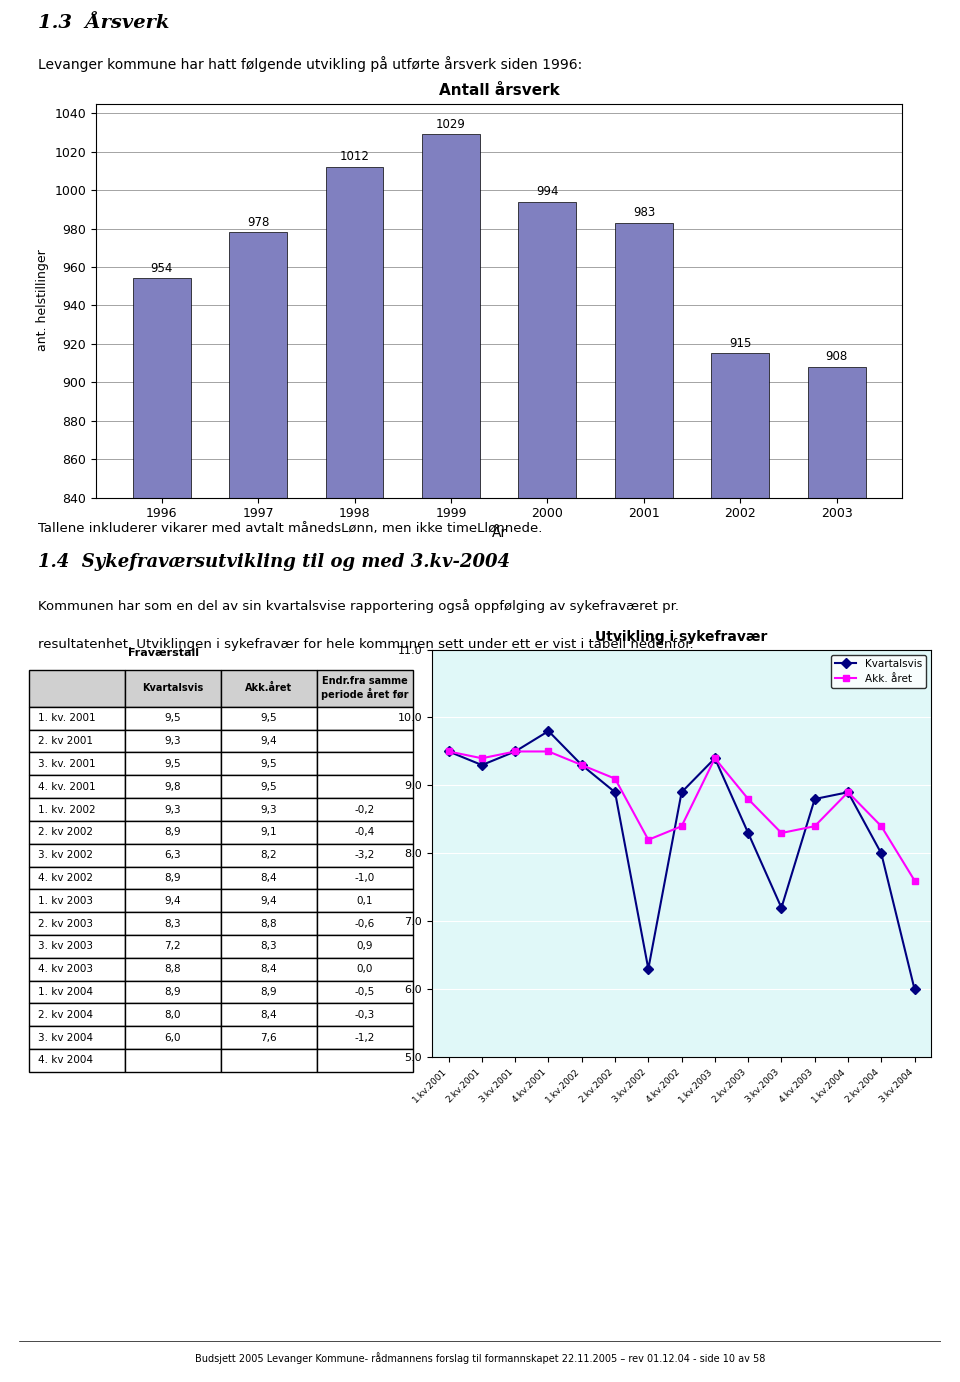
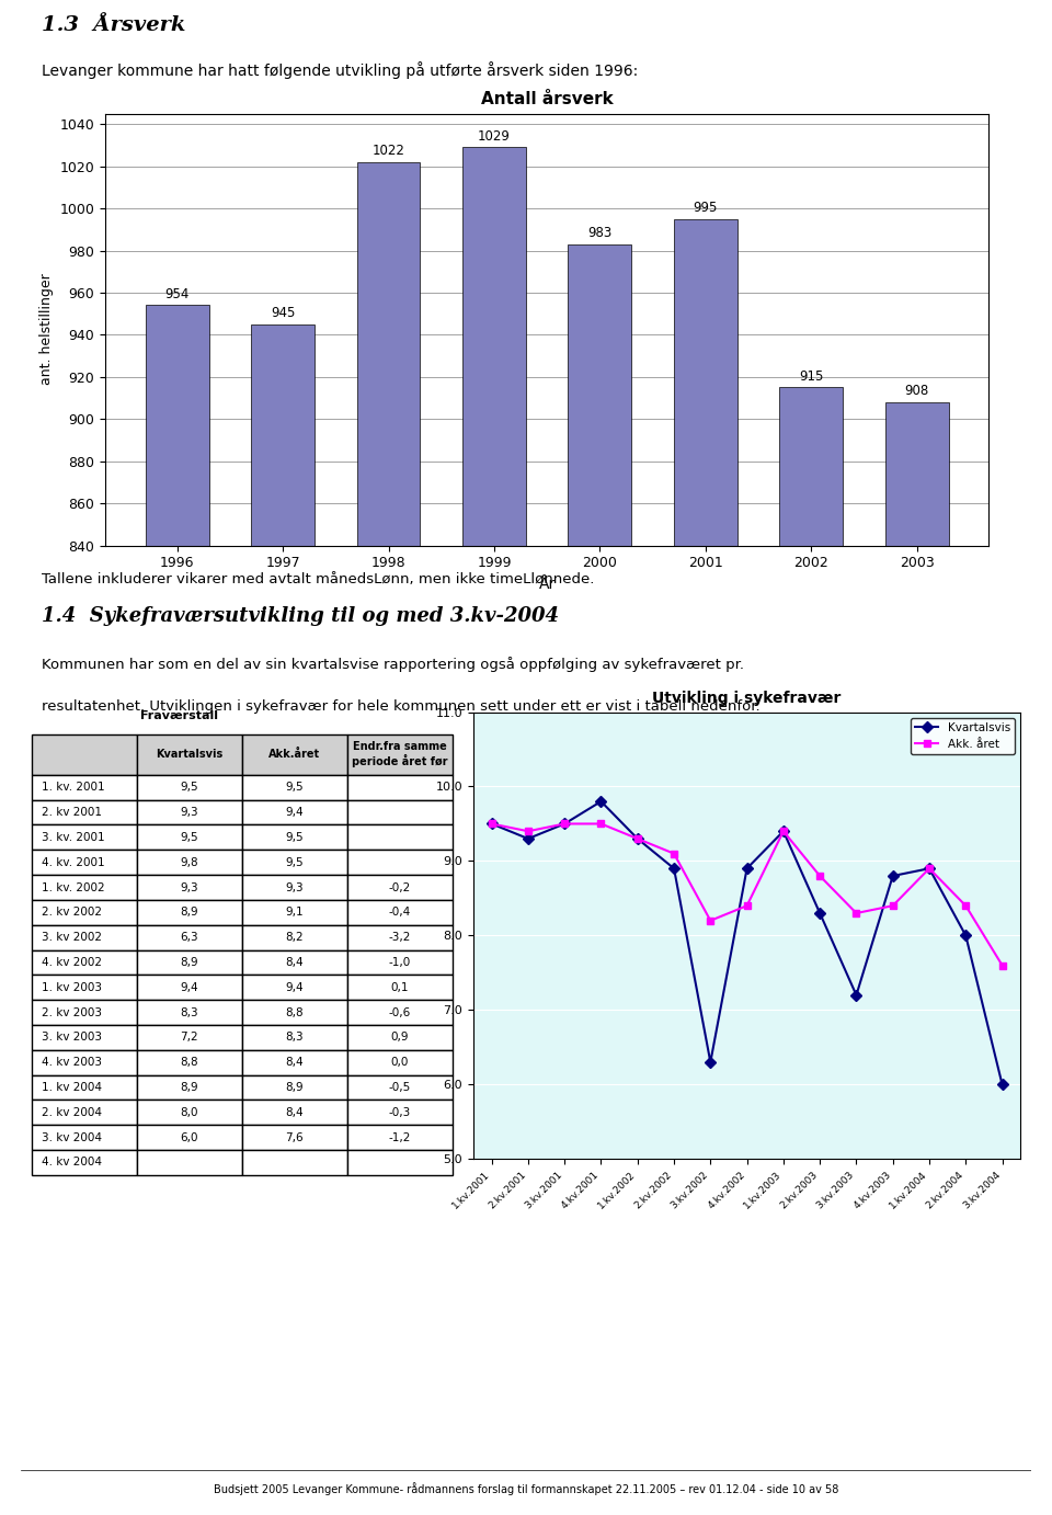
Antall årsverk/1997: 978 -> 945
Antall årsverk/1998: 1012 -> 1022
Antall årsverk/2000: 994 -> 983
Antall årsverk/2001: 983 -> 995
